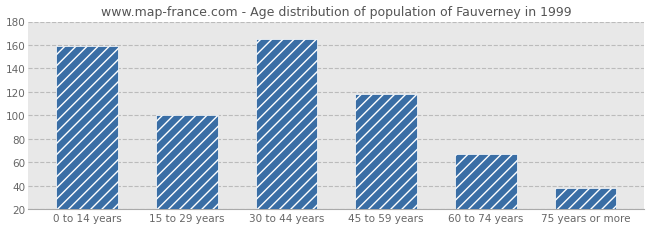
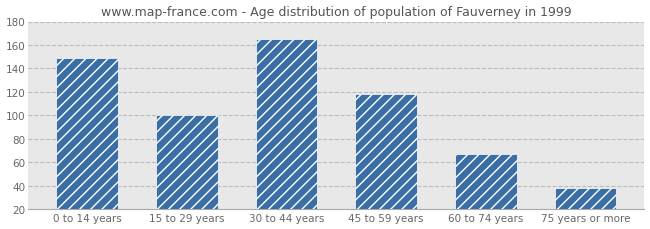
0 to 14 years: 159 -> 149
